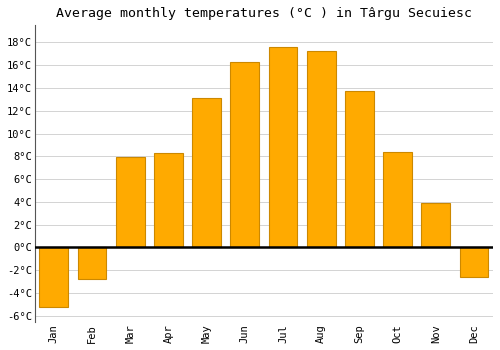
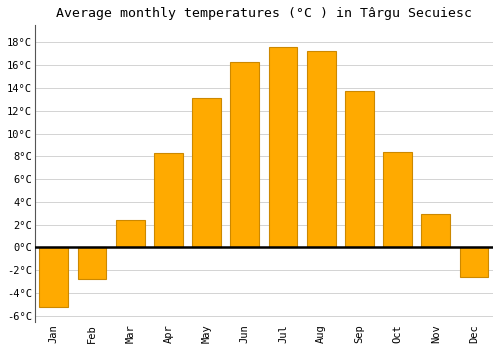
Mar: 7.9°C -> 2.4°C
Nov: 3.9°C -> 2.9°C
